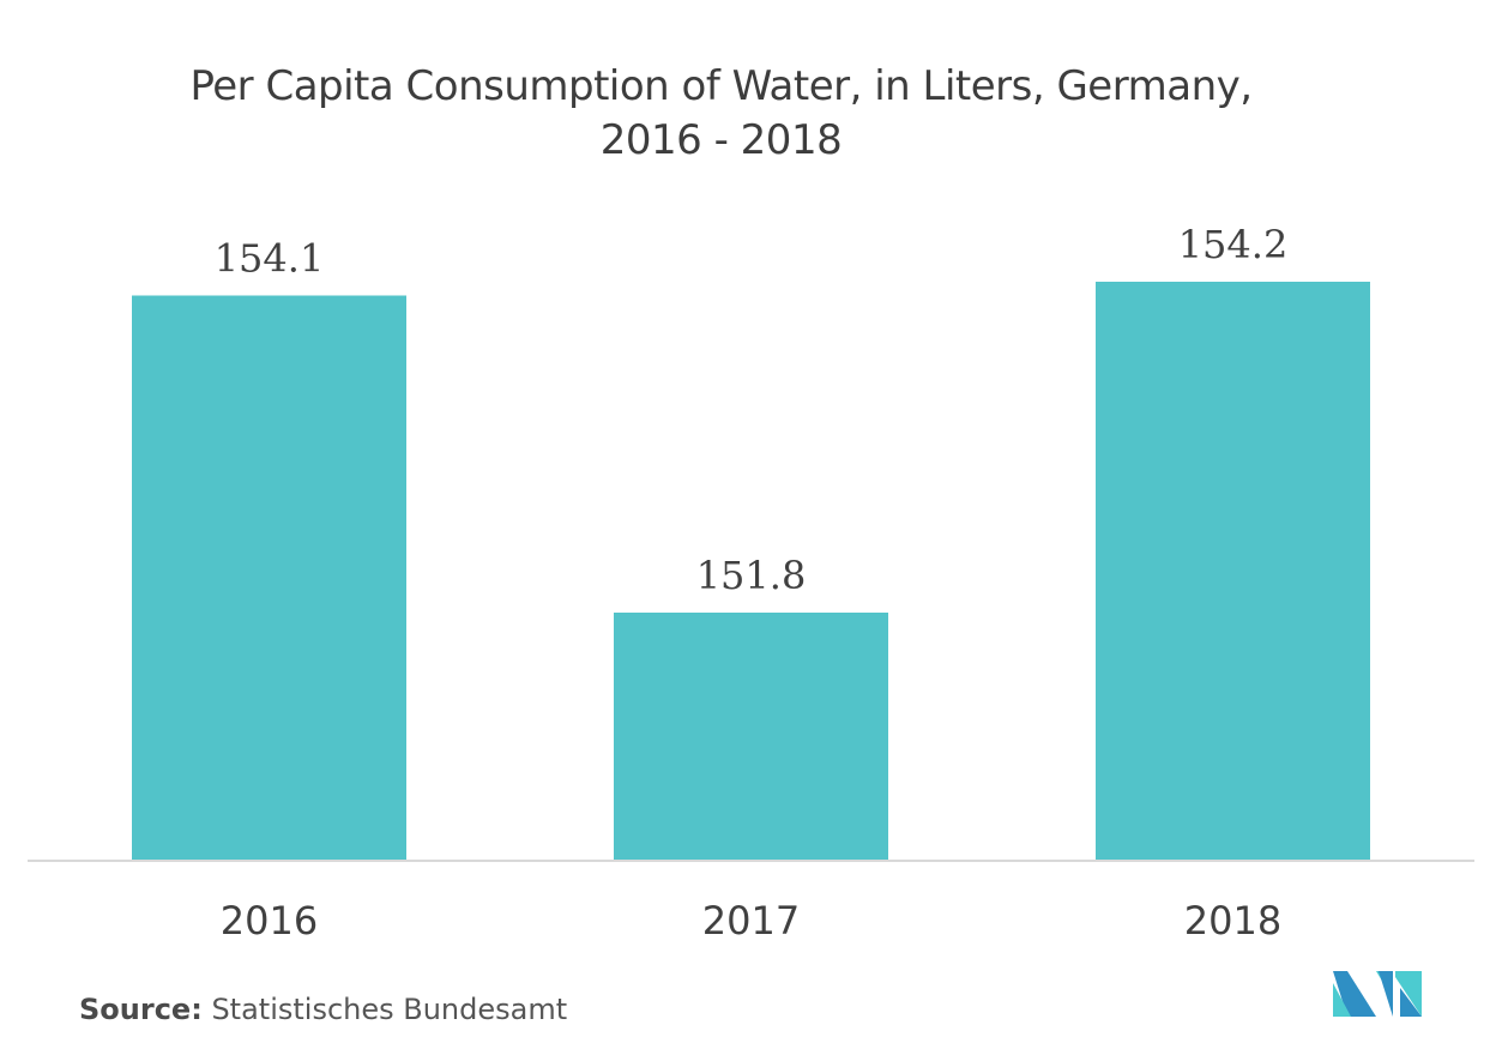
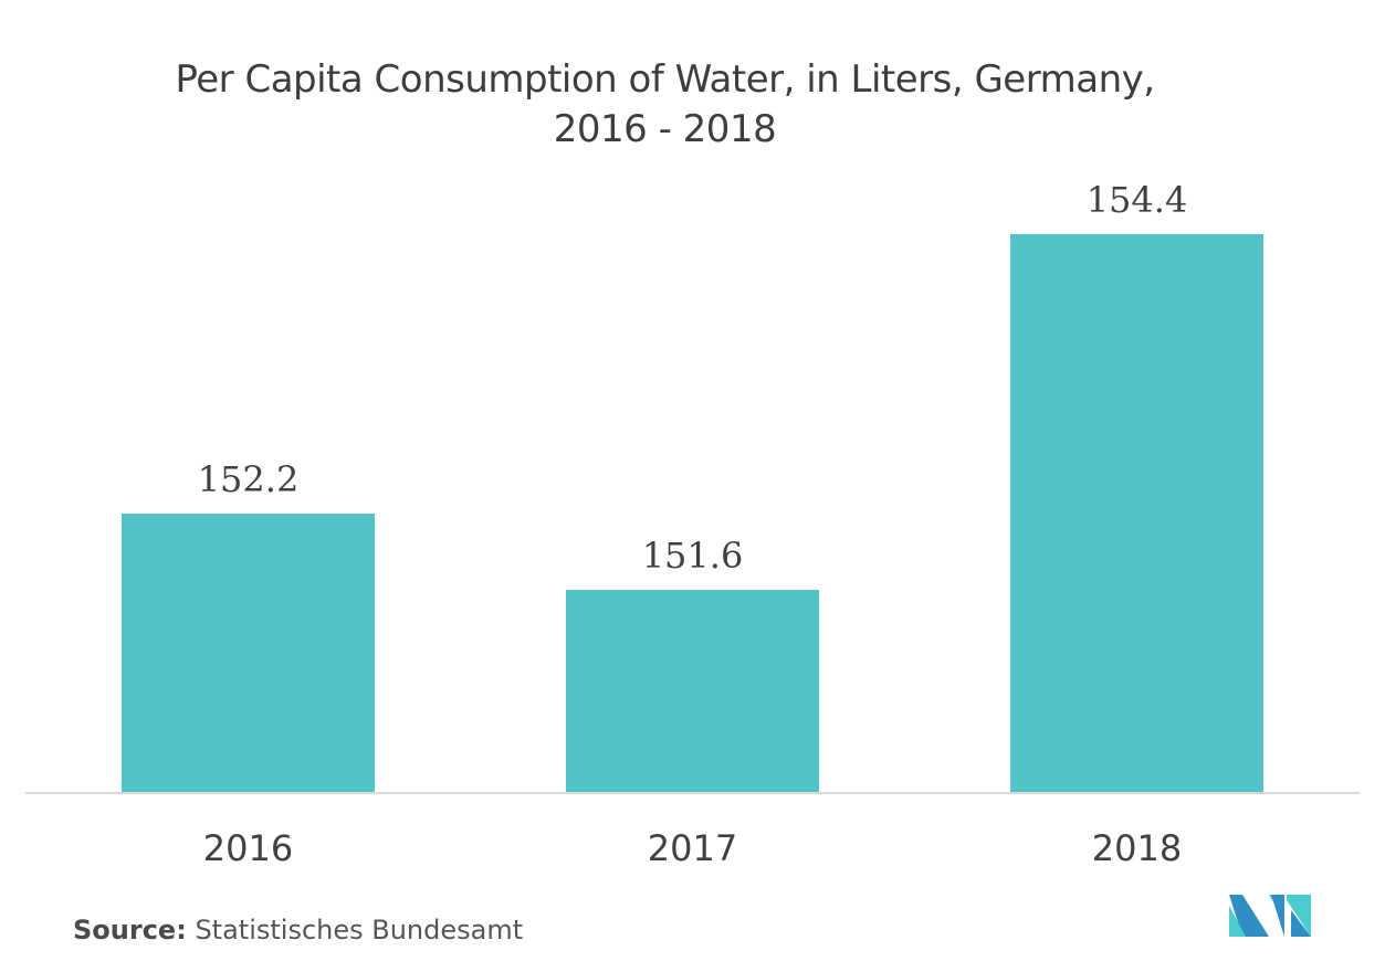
2016: 154.1 -> 152.2
2017: 151.8 -> 151.6
2018: 154.2 -> 154.4
